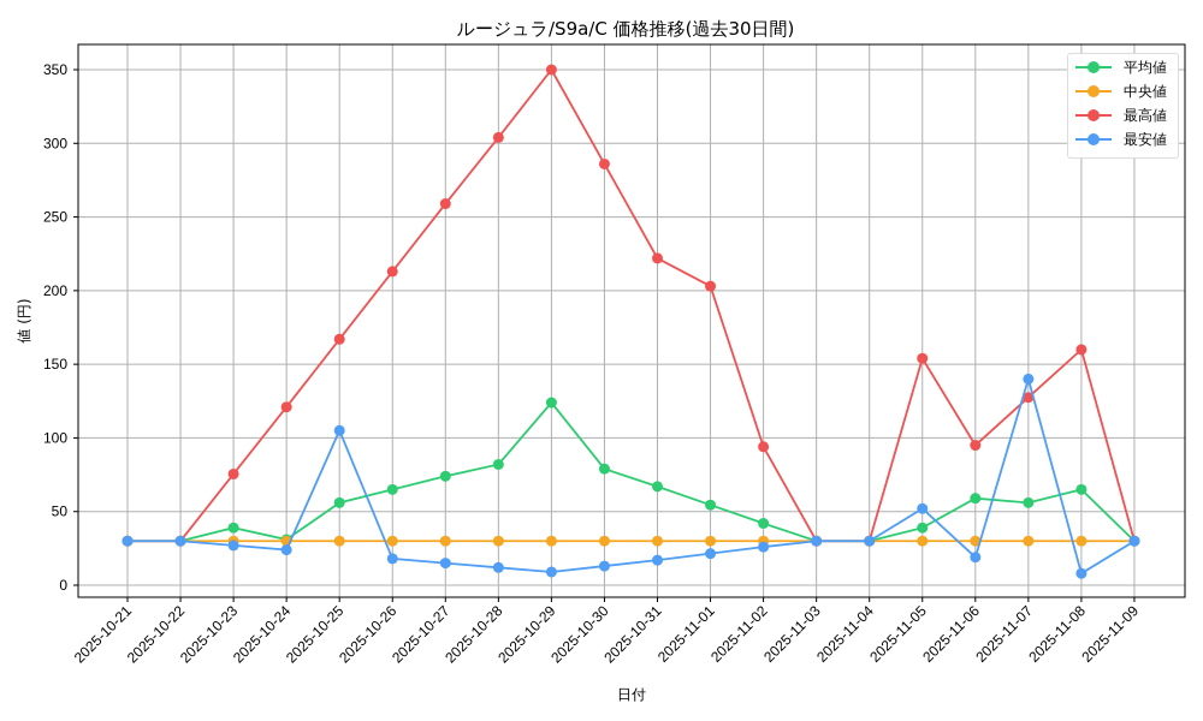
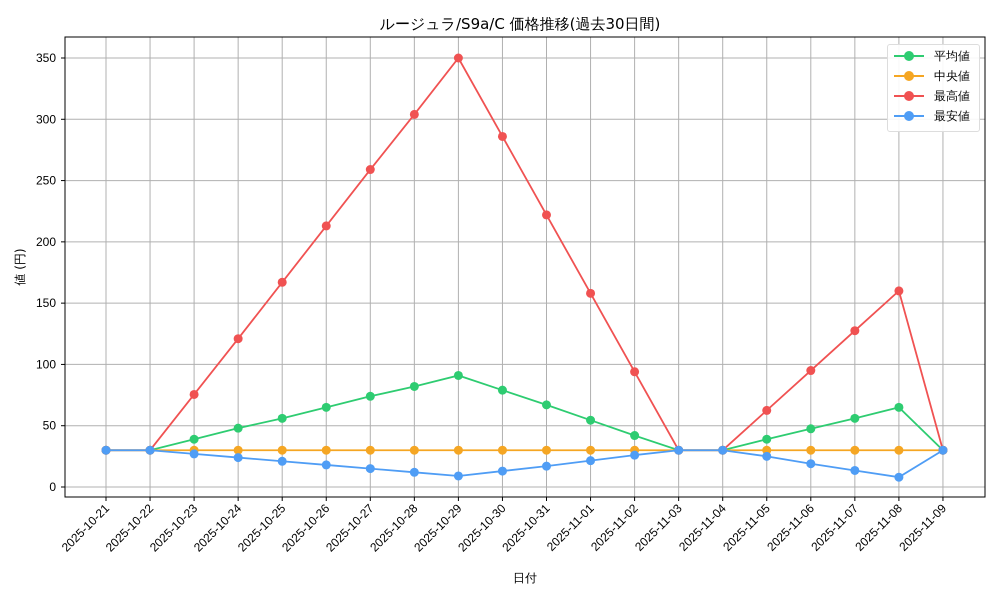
平均値/2025-10-24: 31 -> 48
最安値/2025-10-25: 105 -> 21
平均値/2025-10-29: 124 -> 91
最高値/2025-11-01: 203 -> 158
最高値/2025-11-05: 154 -> 62
最安値/2025-11-05: 52 -> 25
平均値/2025-11-06: 59 -> 48
最安値/2025-11-07: 140 -> 14
